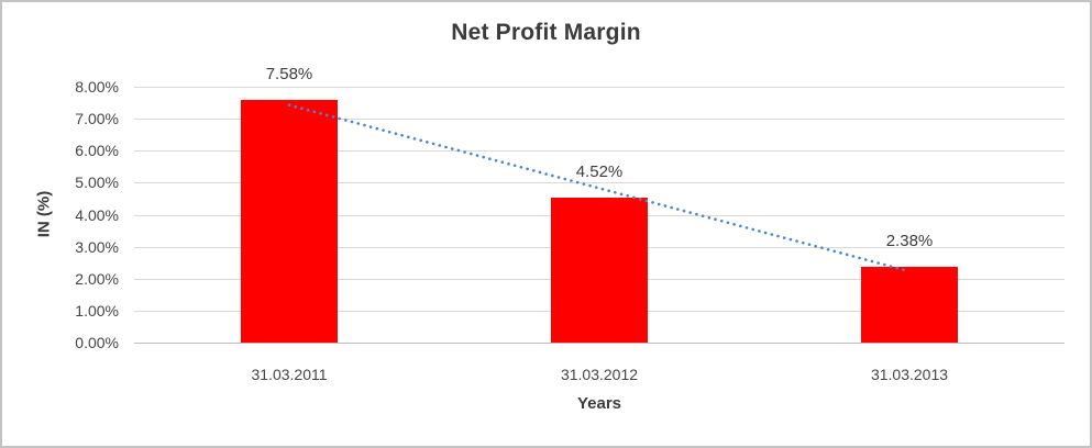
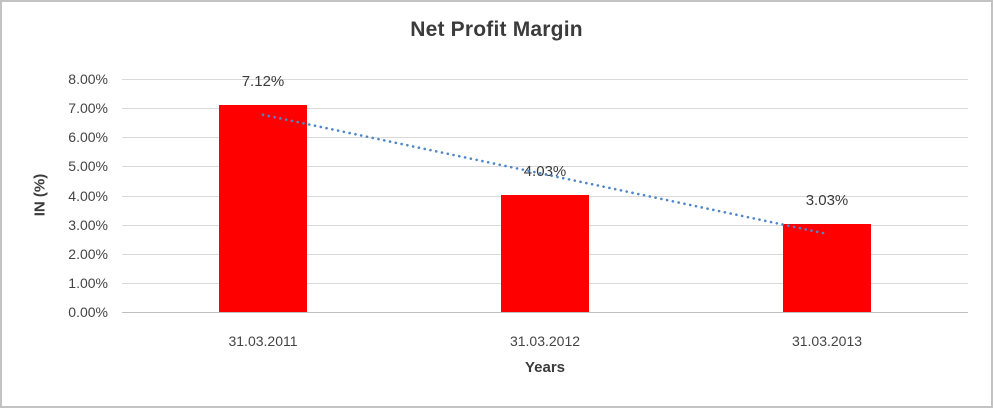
31.03.2011: 7.58% -> 7.12%
31.03.2012: 4.52% -> 4.03%
31.03.2013: 2.38% -> 3.03%
